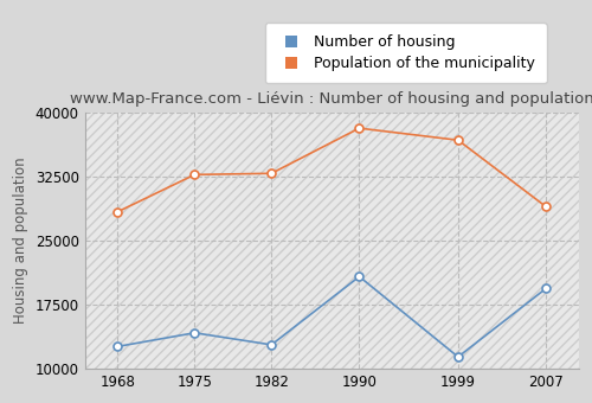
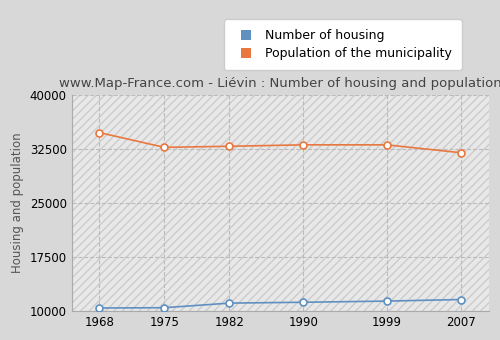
Number of housing/1968: 12600 -> 10400
Population of the municipality/1968: 28400 -> 34800
Number of housing/1975: 14200 -> 10500
Number of housing/1982: 12800 -> 11100
Number of housing/1990: 20800 -> 11200
Population of the municipality/1990: 38200 -> 33100
Population of the municipality/1999: 36800 -> 33100
Number of housing/2007: 19400 -> 11600
Population of the municipality/2007: 29000 -> 32000
